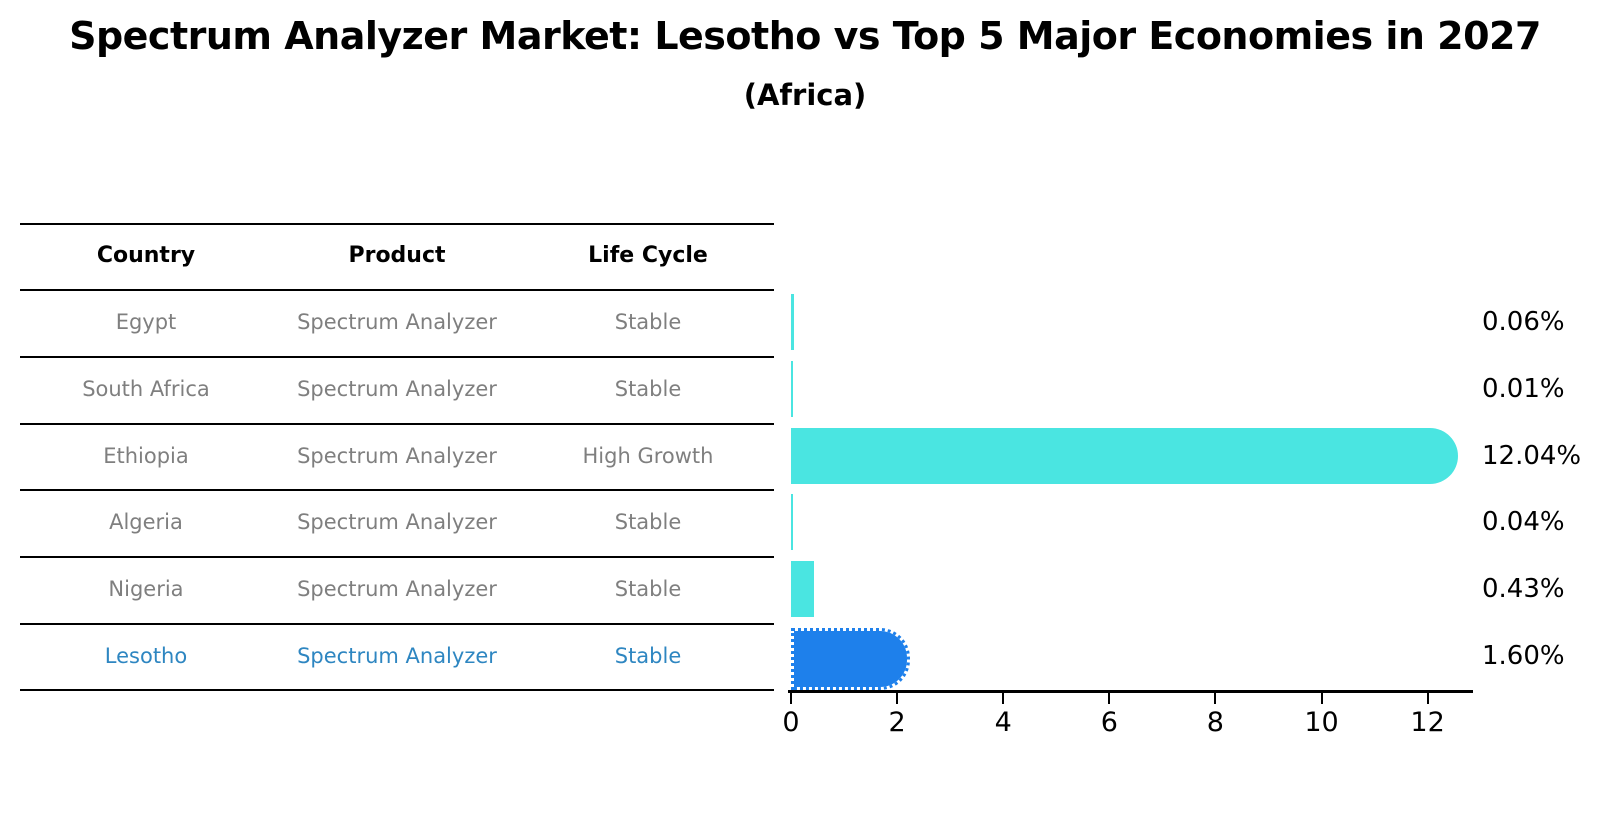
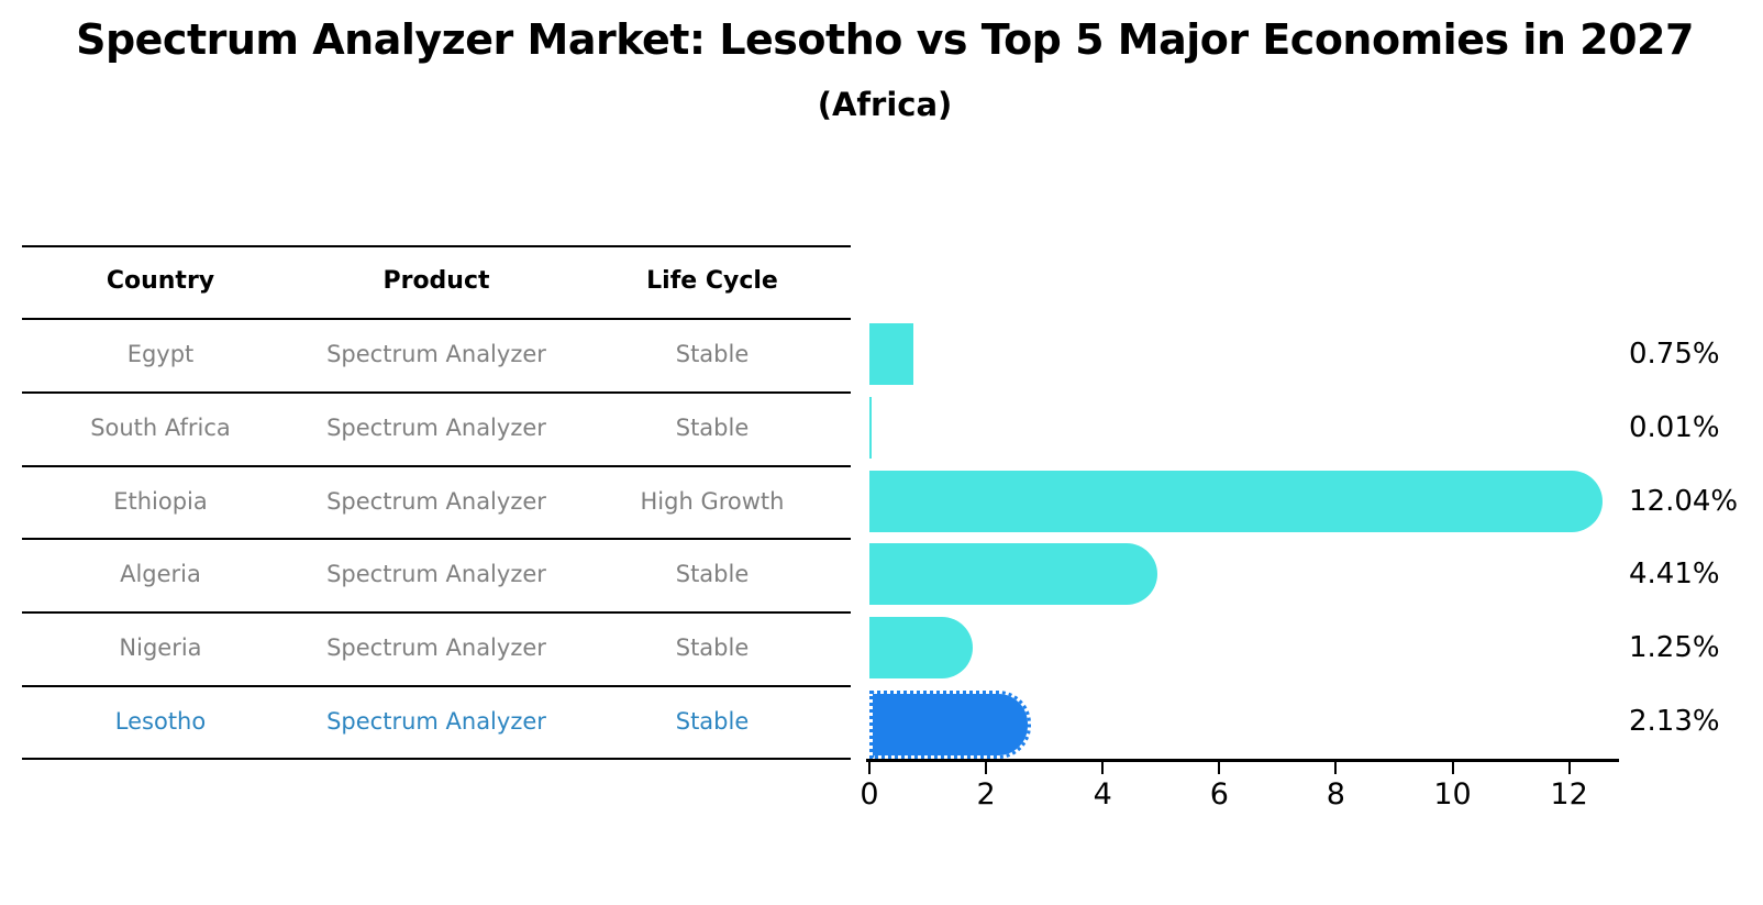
Egypt: 0.06% -> 0.75%
Algeria: 0.04% -> 4.41%
Nigeria: 0.43% -> 1.25%
Lesotho: 1.60% -> 2.13%
